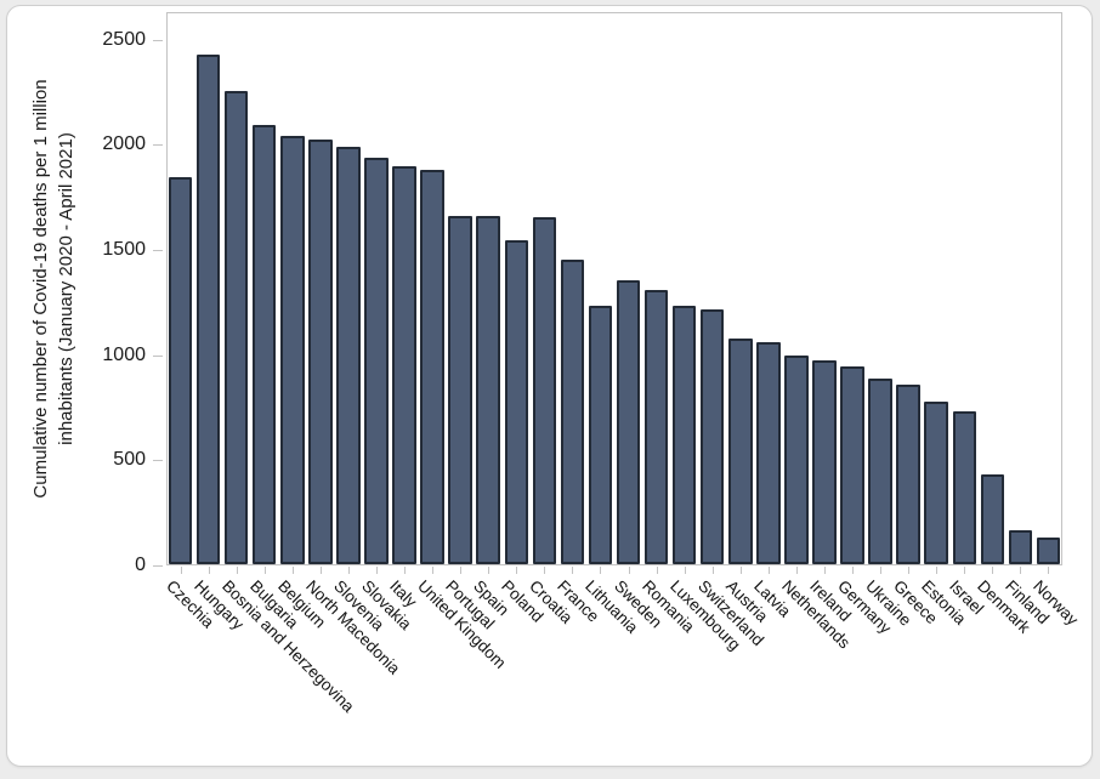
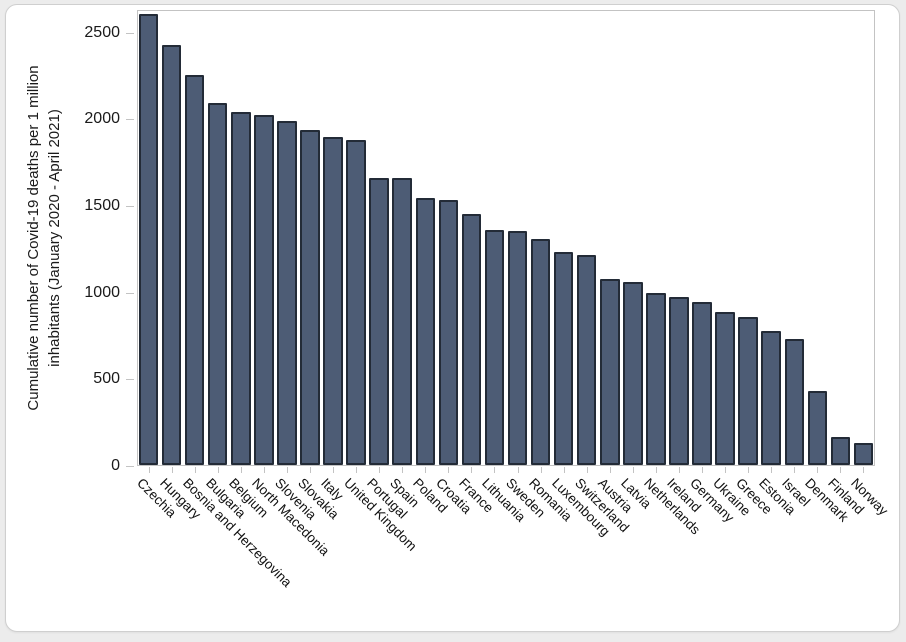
Czechia: 1840 -> 2600
Croatia: 1650 -> 1530
Lithuania: 1230 -> 1360
